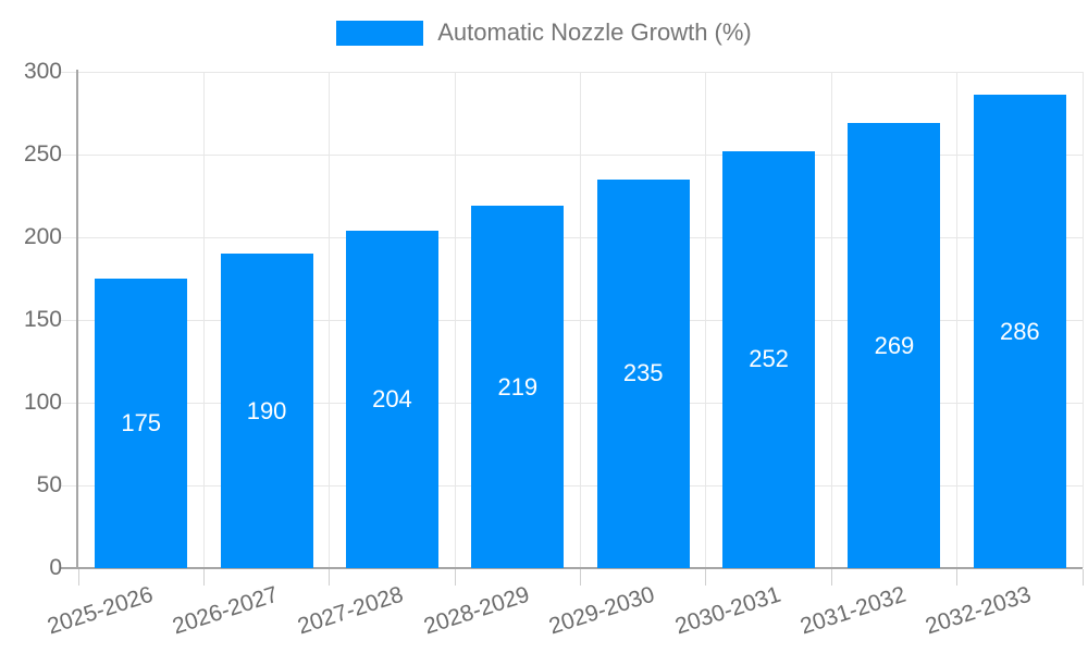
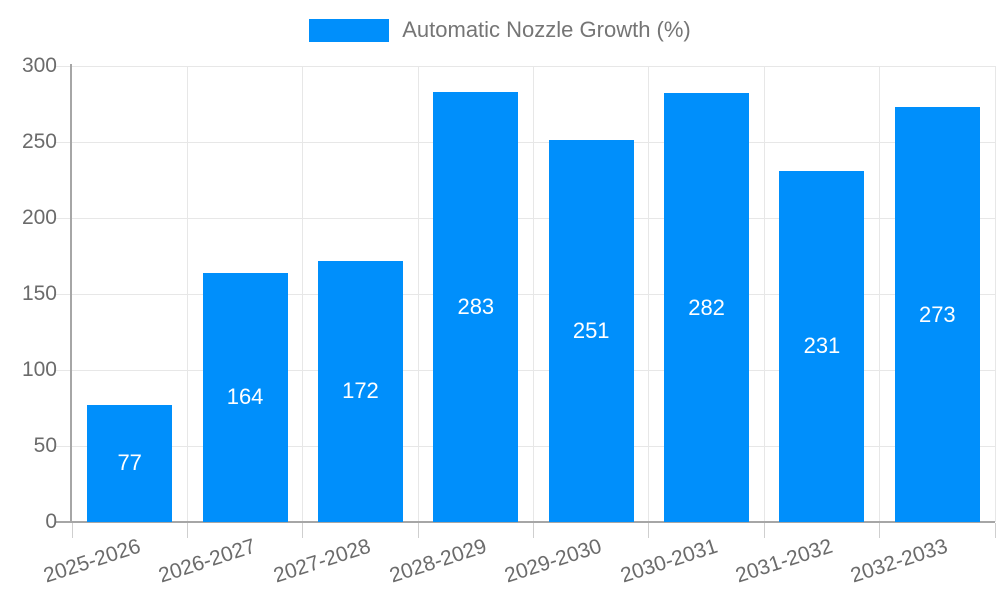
2025-2026: 175 -> 77
2026-2027: 190 -> 164
2027-2028: 204 -> 172
2028-2029: 219 -> 283
2029-2030: 235 -> 251
2030-2031: 252 -> 282
2031-2032: 269 -> 231
2032-2033: 286 -> 273
